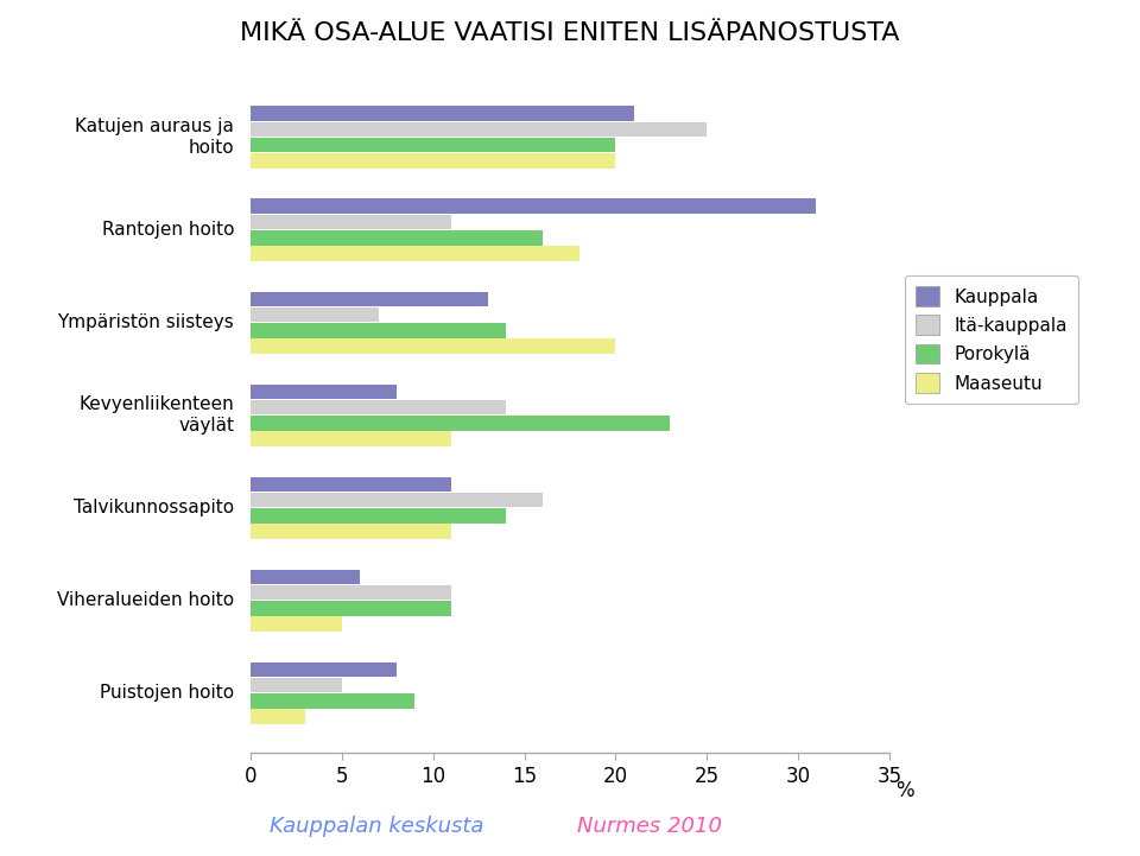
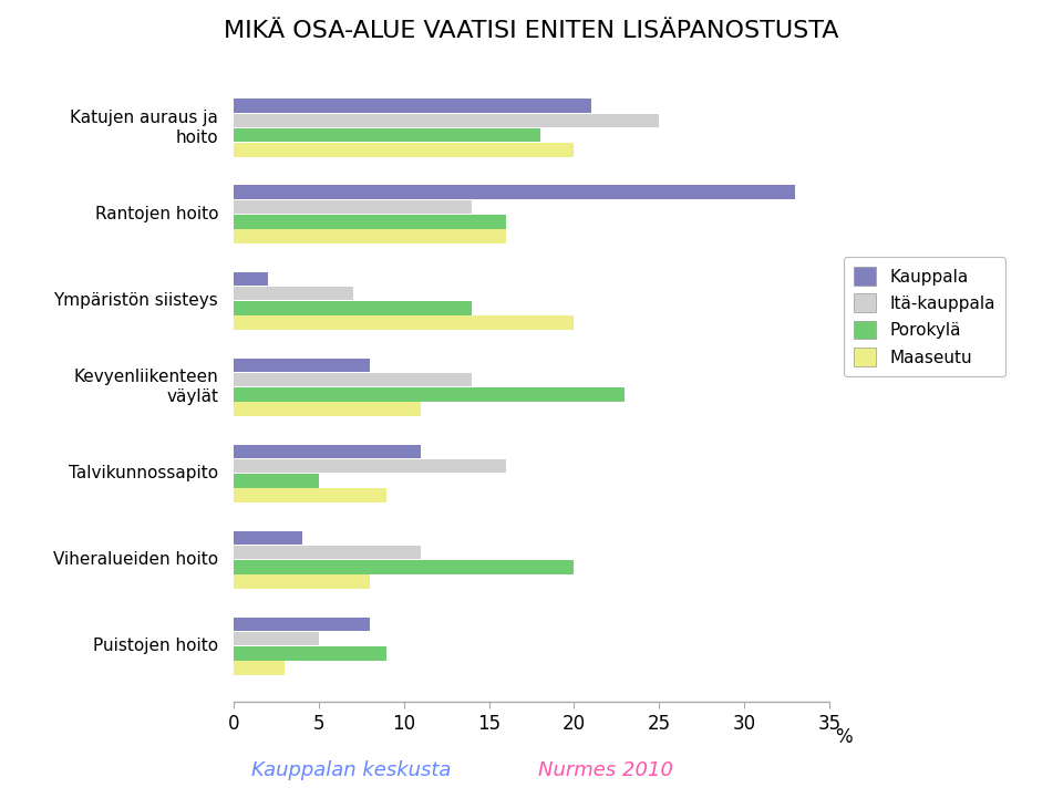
Porokylä/Katujen auraus ja hoito: 20 -> 18
Kauppala/Rantojen hoito: 31 -> 33
Itä-kauppala/Rantojen hoito: 11 -> 14
Maaseutu/Rantojen hoito: 18 -> 16
Kauppala/Ympäristön siisteys: 13 -> 2
Porokylä/Talvikunnossapito: 14 -> 5
Maaseutu/Talvikunnossapito: 11 -> 9
Kauppala/Viheralueiden hoito: 6 -> 4
Porokylä/Viheralueiden hoito: 11 -> 20
Maaseutu/Viheralueiden hoito: 5 -> 8
